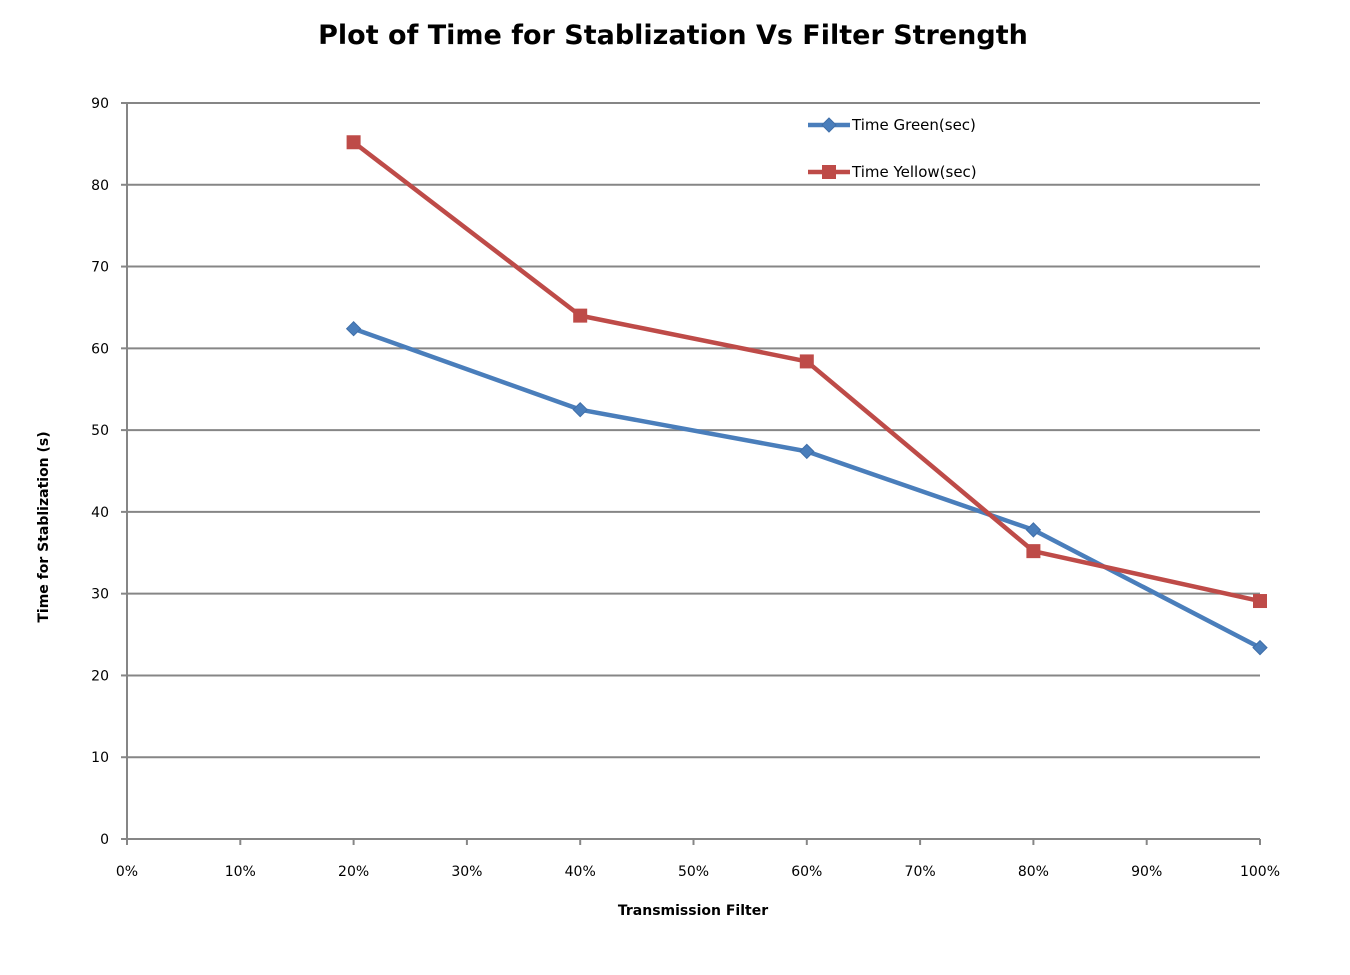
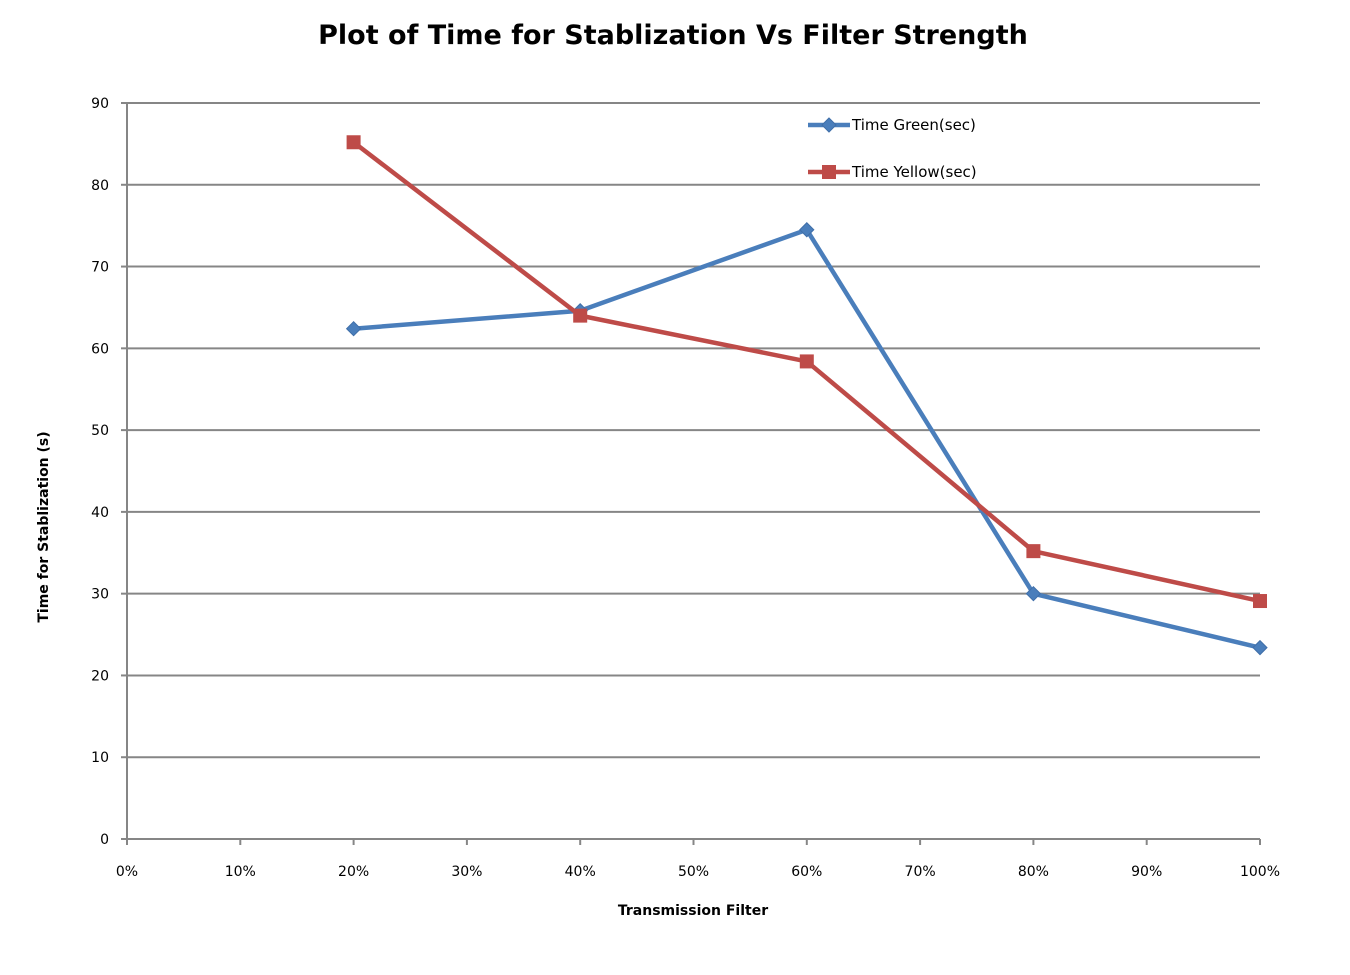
Time Green(sec)/40: 52.5% -> 64.6%
Time Green(sec)/60: 47.4% -> 74.5%
Time Green(sec)/80: 37.8% -> 30.0%
